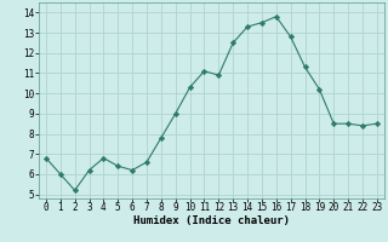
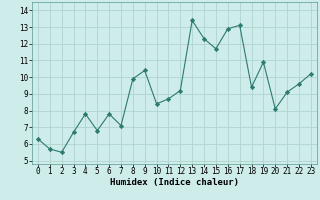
0: 6.8 -> 6.3
1: 6.0 -> 5.7
2: 5.2 -> 5.5
3: 6.2 -> 6.7
4: 6.8 -> 7.8
5: 6.4 -> 6.8
6: 6.2 -> 7.8
7: 6.6 -> 7.1
8: 7.8 -> 9.9
9: 9.0 -> 10.4
10: 10.3 -> 8.4
11: 11.1 -> 8.7
12: 10.9 -> 9.2
13: 12.5 -> 13.4
14: 13.3 -> 12.3
15: 13.5 -> 11.7
16: 13.8 -> 12.9
17: 12.8 -> 13.1
18: 11.3 -> 9.4
19: 10.2 -> 10.9
20: 8.5 -> 8.1
21: 8.5 -> 9.1
22: 8.4 -> 9.6
23: 8.5 -> 10.2
